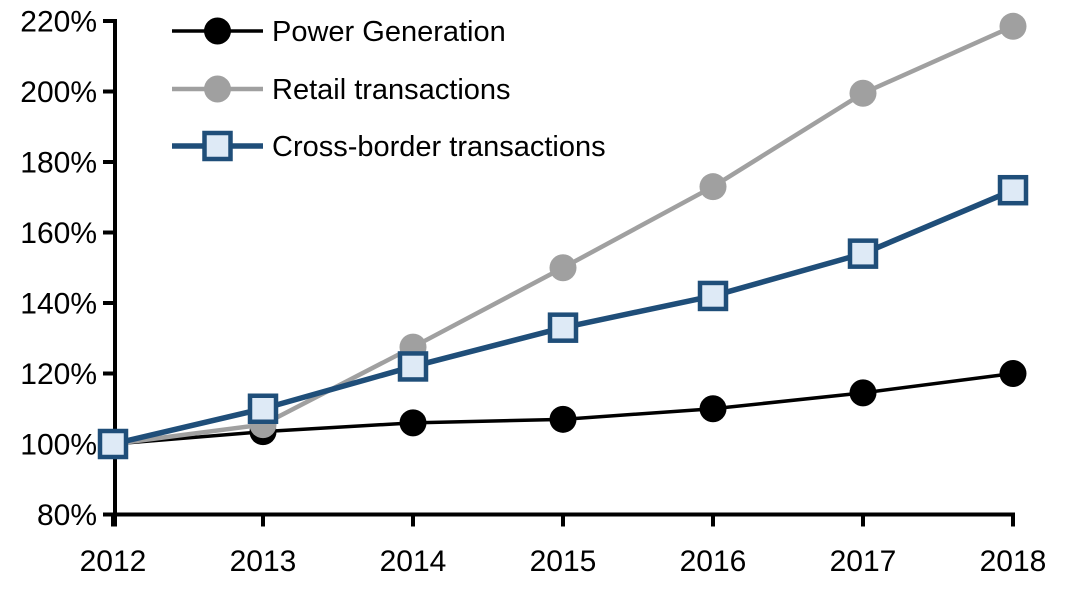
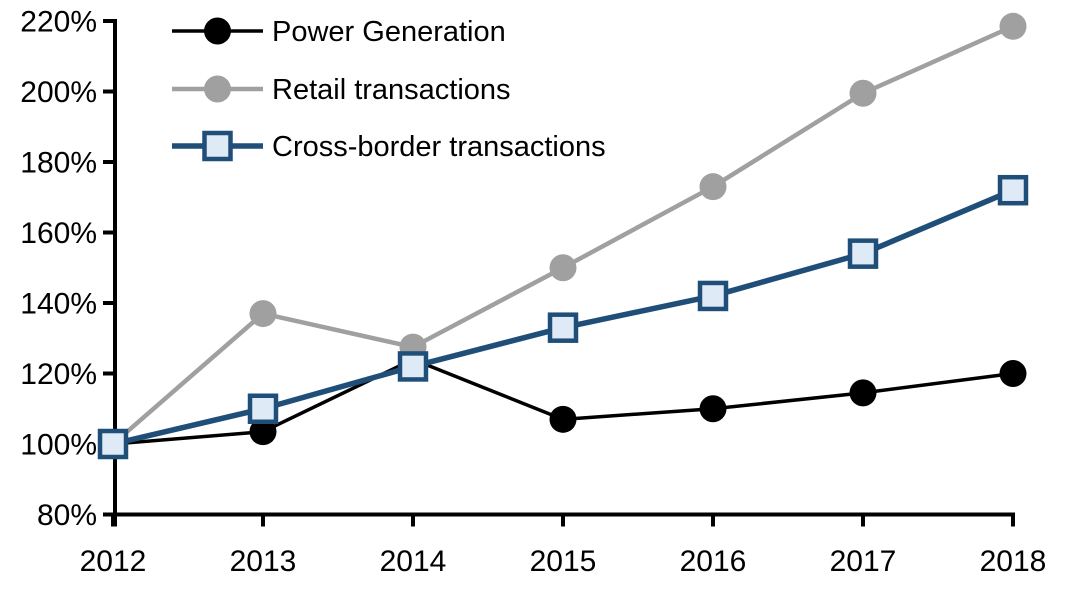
Retail transactions/2013: 106% -> 137%
Power Generation/2014: 106% -> 124%
